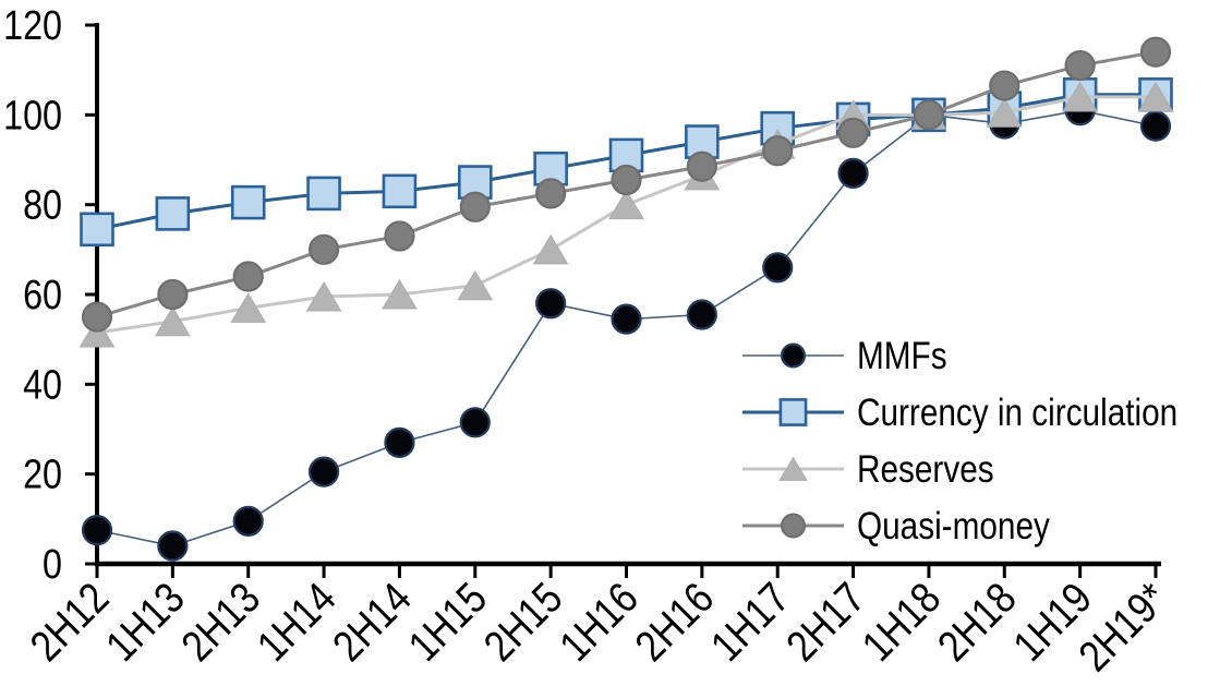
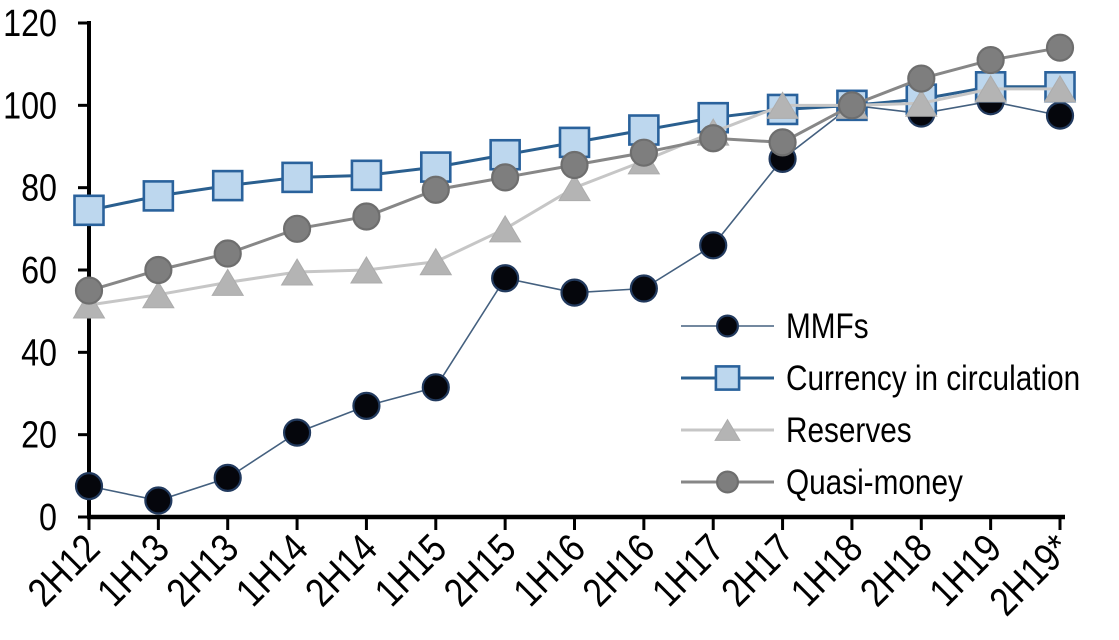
Quasi-money/2H17: 96 -> 91
